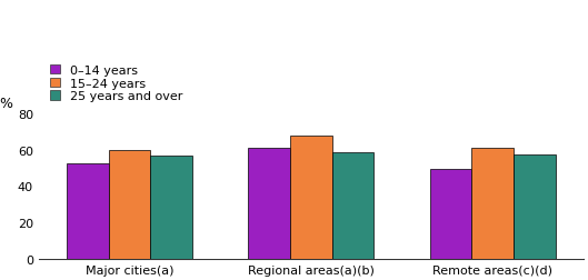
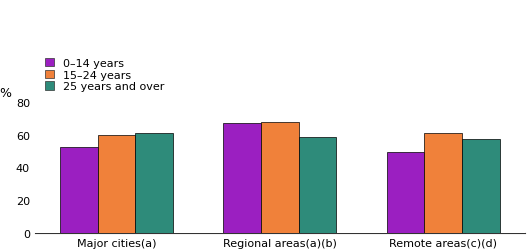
25 years and over/Major cities(a): 56 -> 61
0–14 years/Regional areas(a)(b): 61 -> 67
